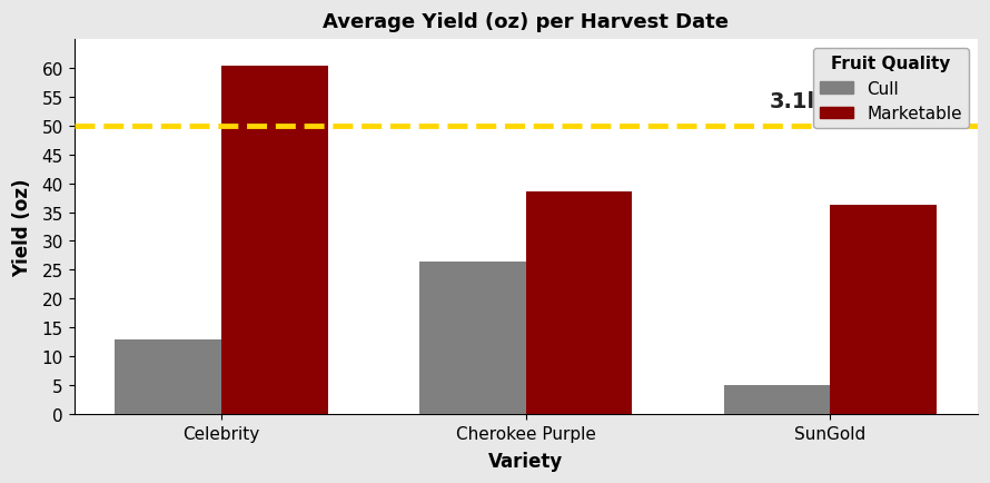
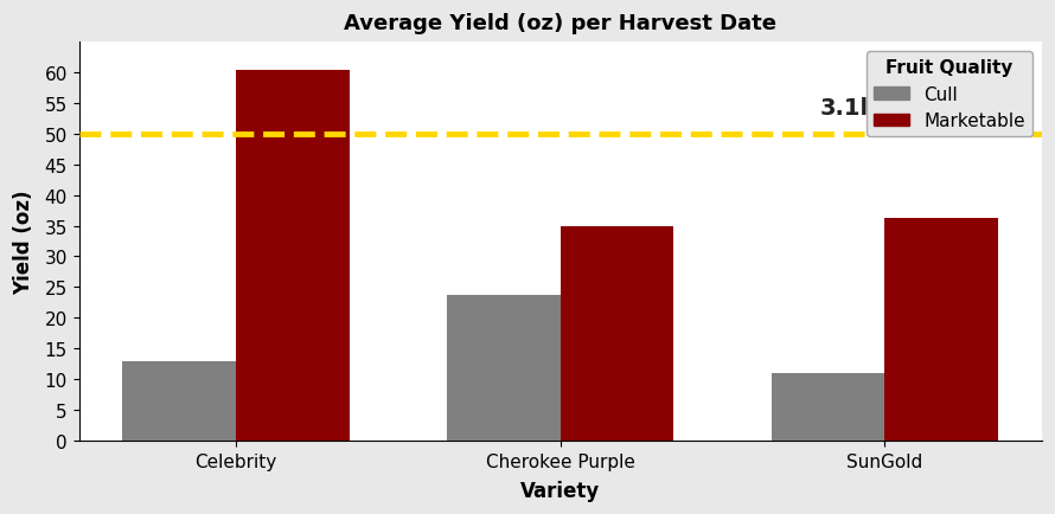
Cull/Cherokee Purple: 26.5 -> 23.8
Marketable/Cherokee Purple: 38.5 -> 35.0
Cull/SunGold: 5.0 -> 11.0
